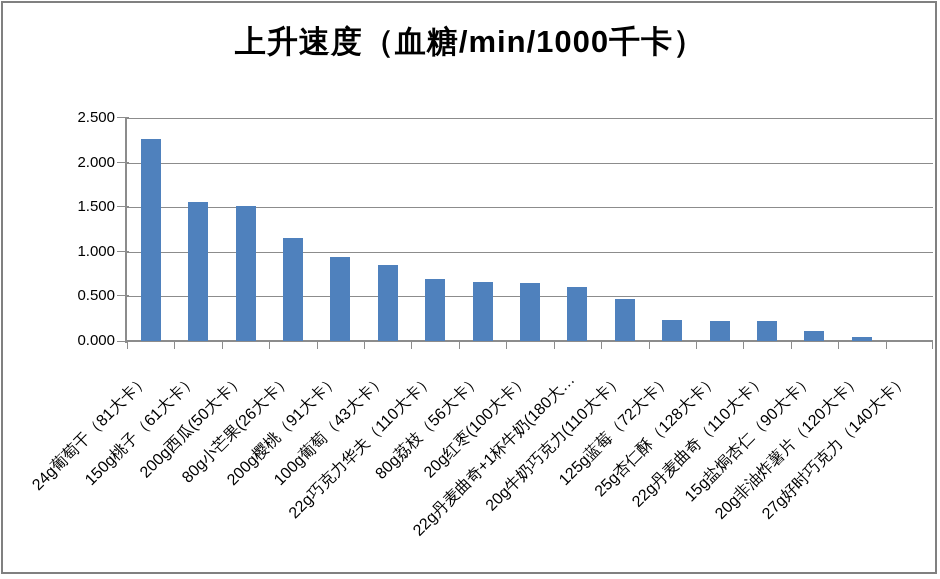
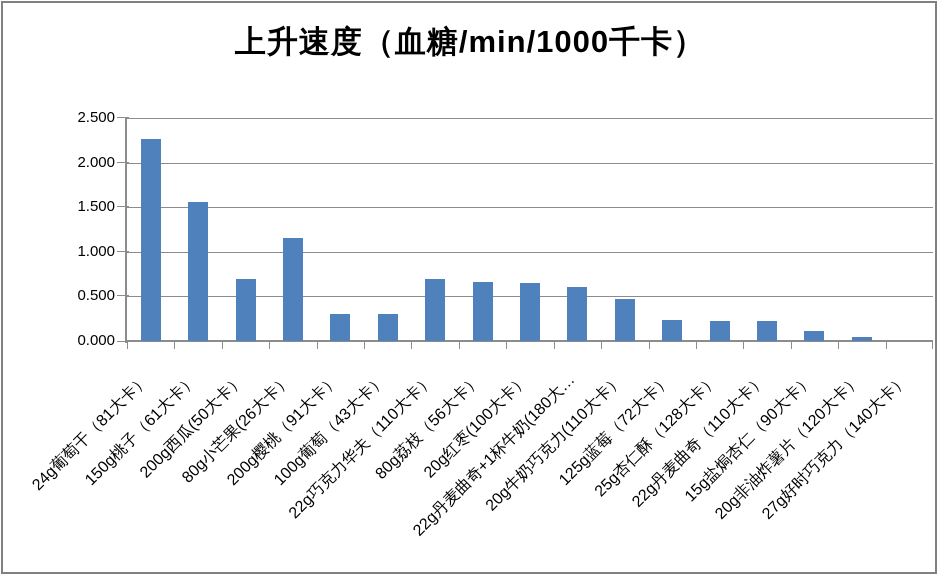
200g西瓜(50大卡）: 1.5 -> 0.7
200g樱桃（91大卡）: 0.9 -> 0.3
100g葡萄（43大卡）: 0.8 -> 0.3
